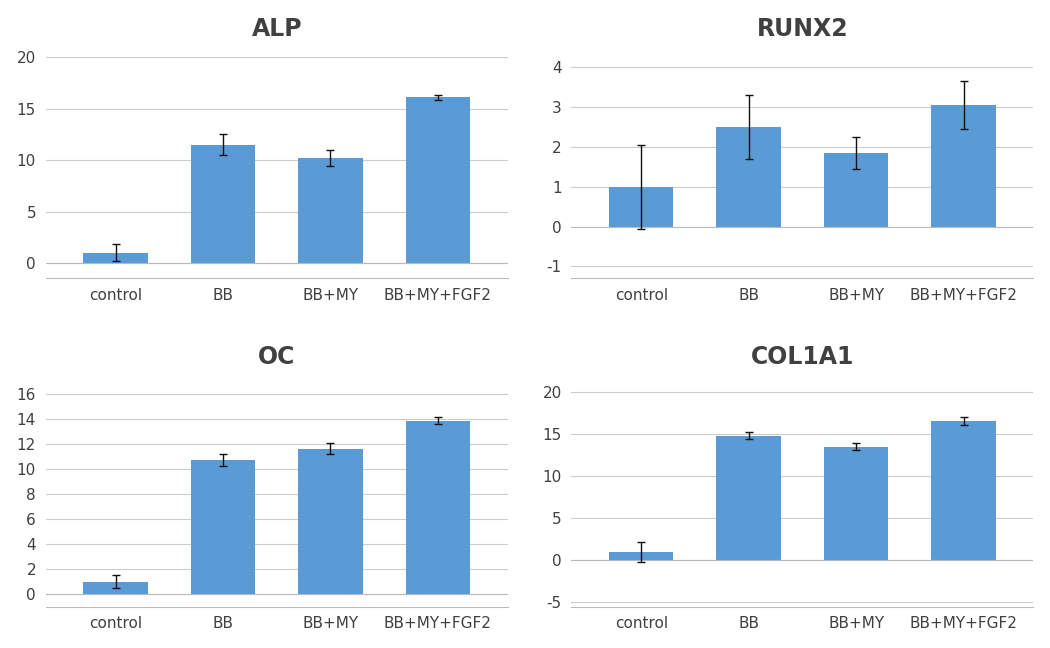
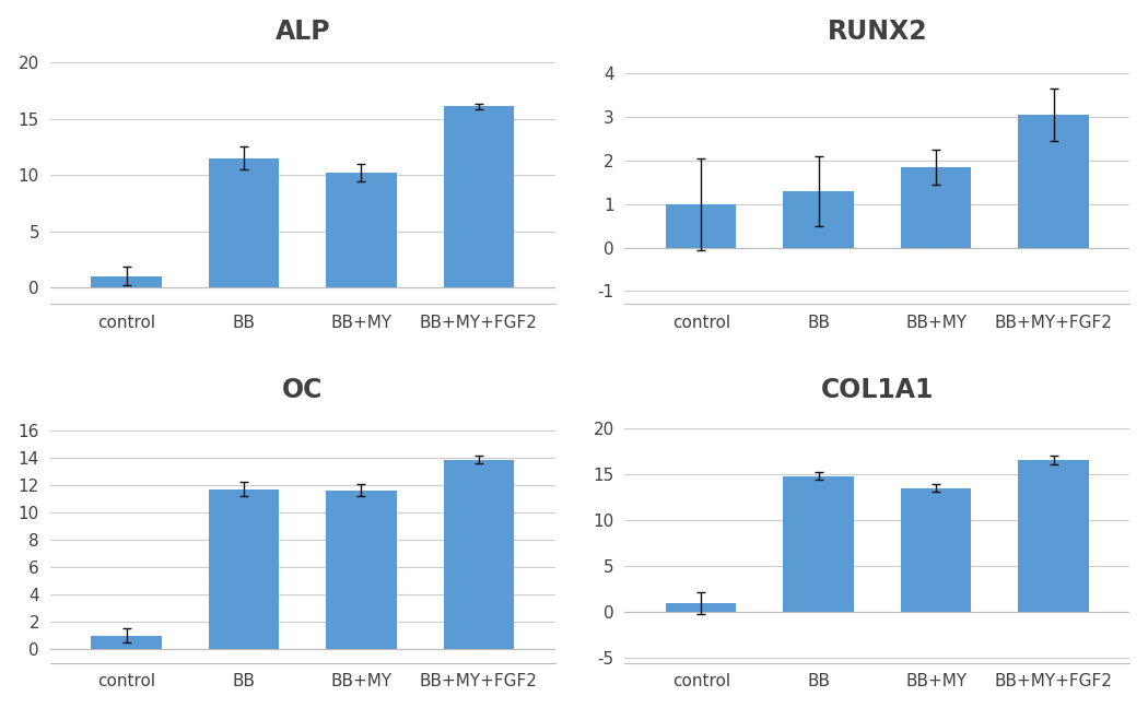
RUNX2/BB: 2.50 -> 1.30
OC/BB: 10.7 -> 11.7
